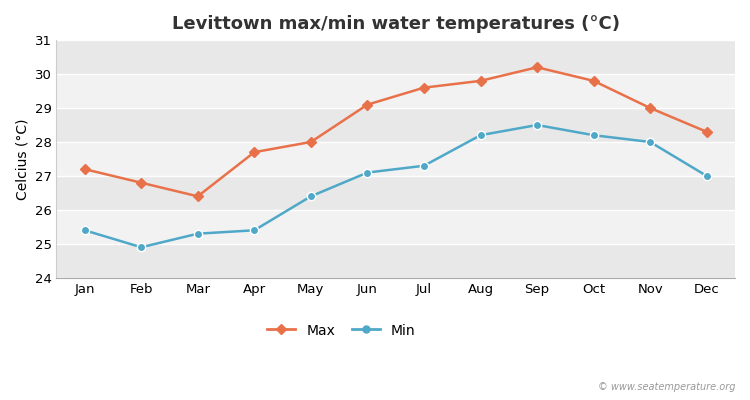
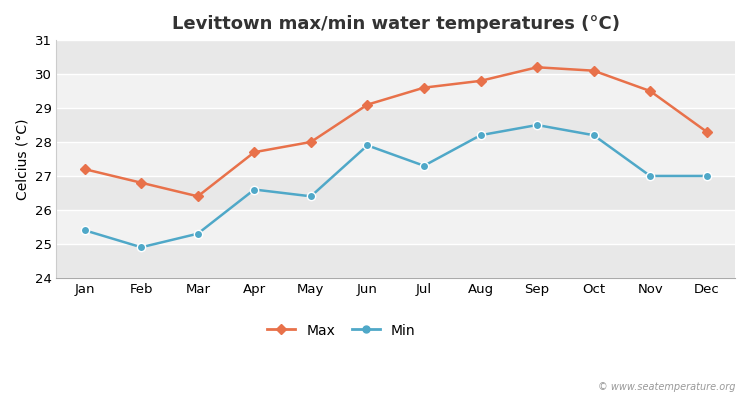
Min/Apr: 25.4 -> 26.6
Min/Jun: 27.1 -> 27.9
Max/Oct: 29.8 -> 30.1
Max/Nov: 29.0 -> 29.5
Min/Nov: 28.0 -> 27.0
